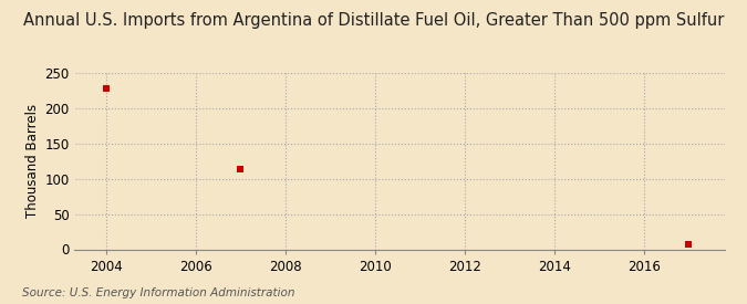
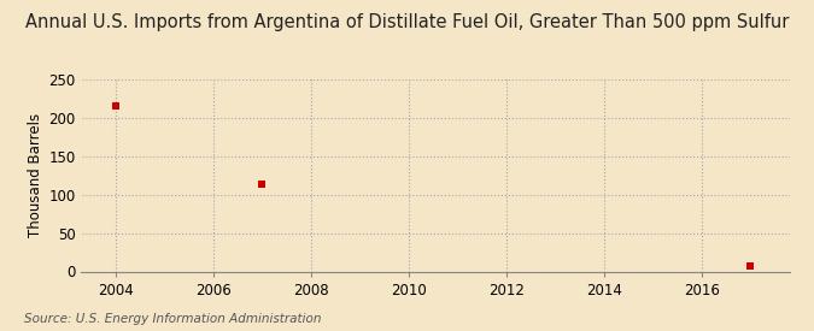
2004: 228 -> 216
